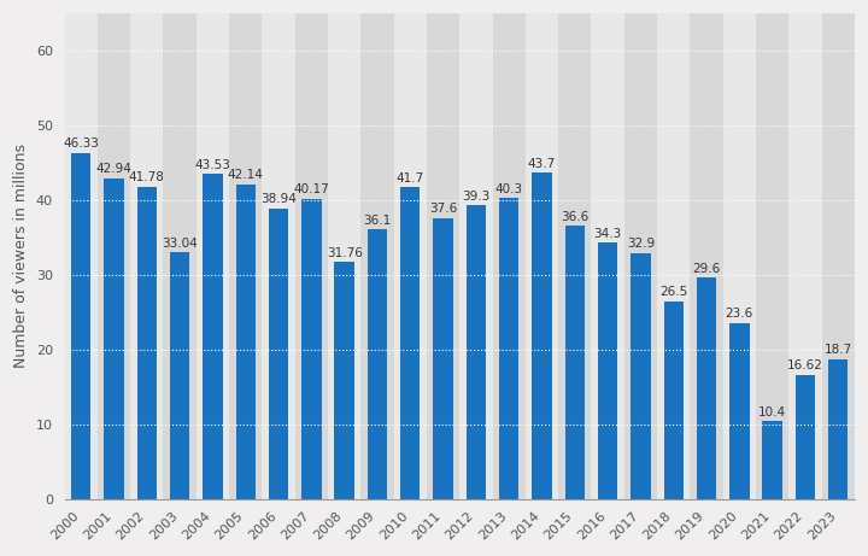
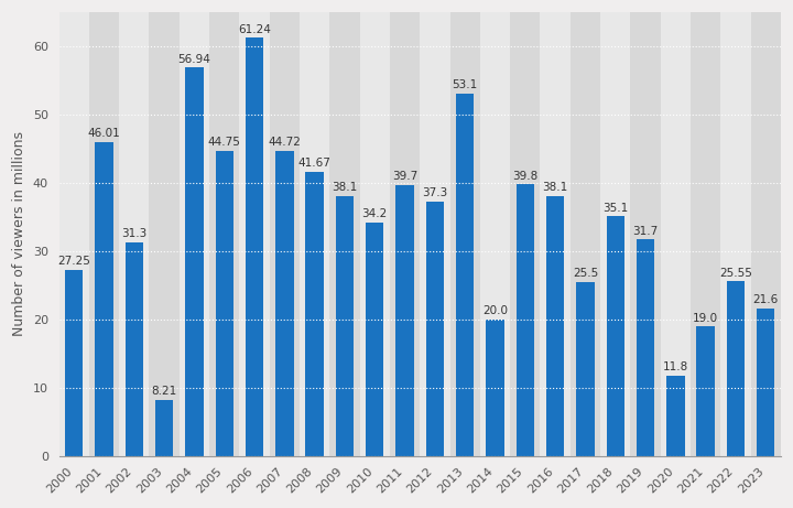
2000: 46.33 -> 27.25
2001: 42.94 -> 46.01
2002: 41.78 -> 31.3
2003: 33.04 -> 8.21
2004: 43.53 -> 56.94
2005: 42.14 -> 44.75
2006: 38.94 -> 61.24
2007: 40.17 -> 44.72
2008: 31.76 -> 41.67
2009: 36.1 -> 38.1
2010: 41.7 -> 34.2
2011: 37.6 -> 39.7
2012: 39.3 -> 37.3
2013: 40.3 -> 53.1
2014: 43.7 -> 20.0
2015: 36.6 -> 39.8
2016: 34.3 -> 38.1
2017: 32.9 -> 25.5
2018: 26.5 -> 35.1
2019: 29.6 -> 31.7
2020: 23.6 -> 11.8
2021: 10.4 -> 19.0
2022: 16.62 -> 25.55
2023: 18.7 -> 21.6
